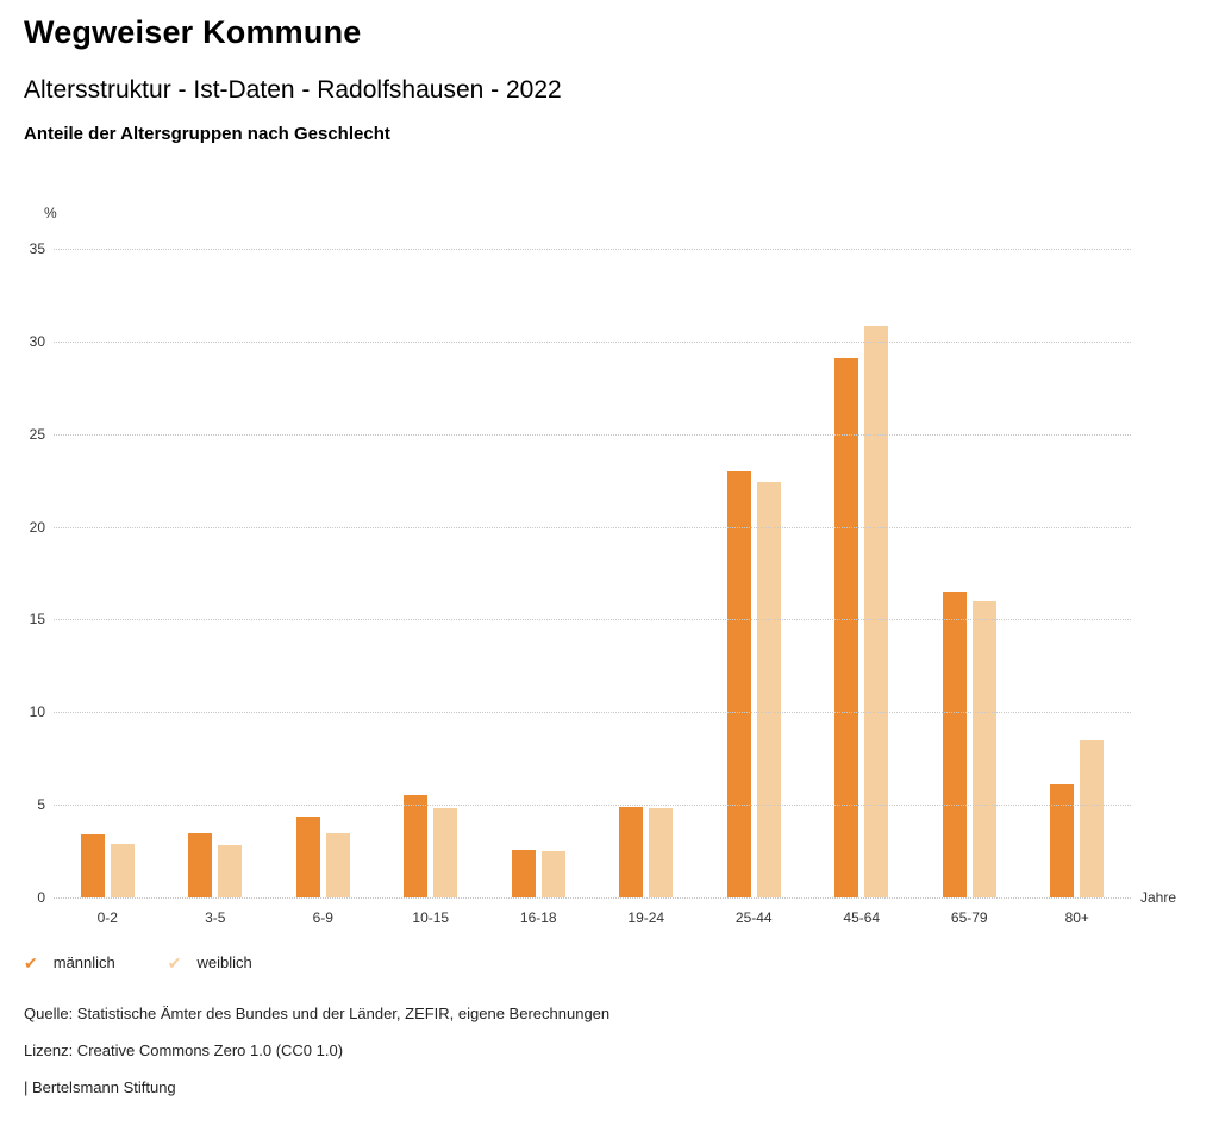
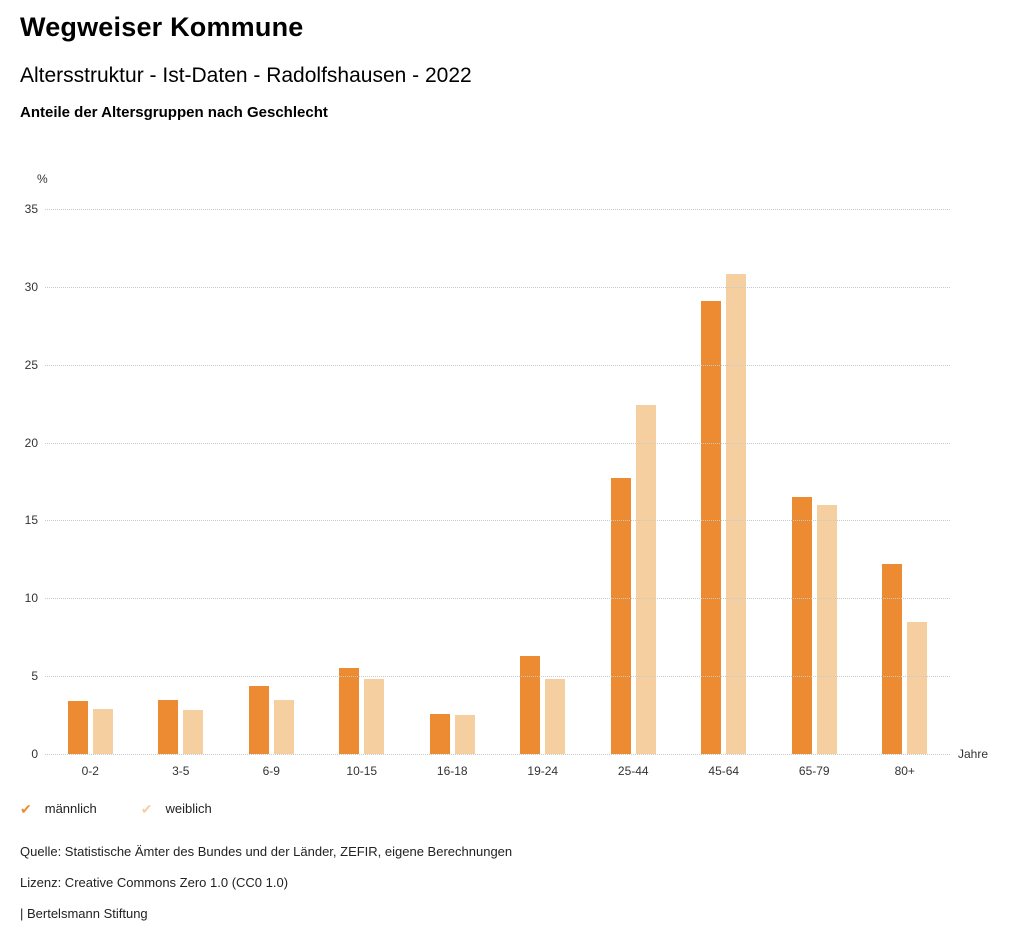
männlich/19-24: 4.9 -> 6.3
männlich/25-44: 23.0 -> 17.7
männlich/80+: 6.1 -> 12.2
